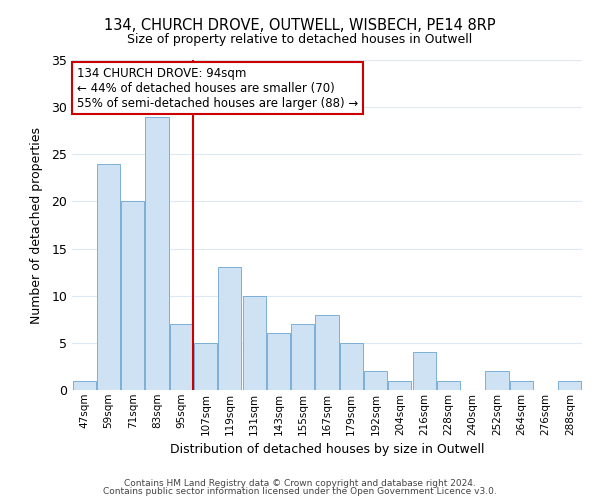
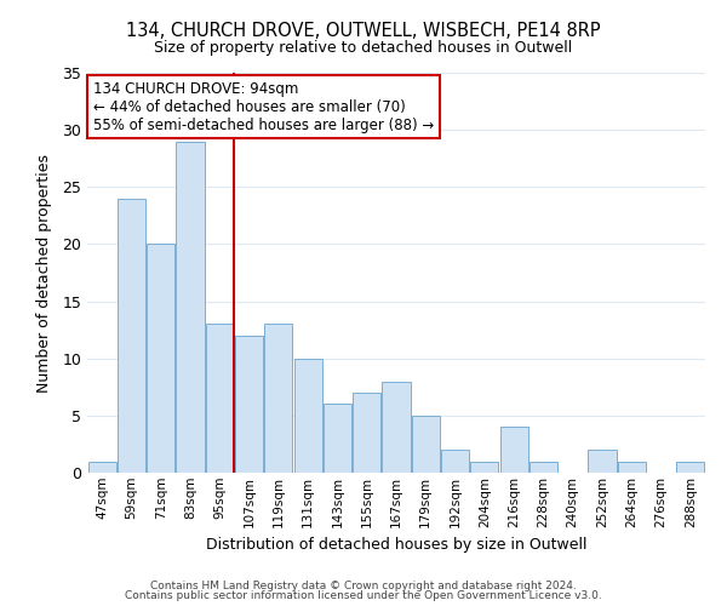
95sqm: 7 -> 13
107sqm: 5 -> 12
